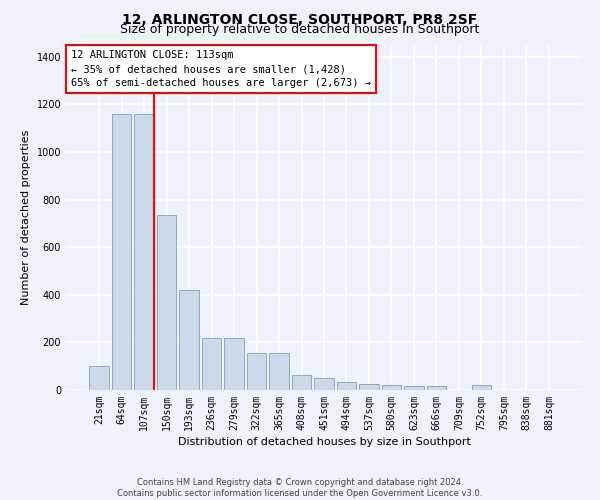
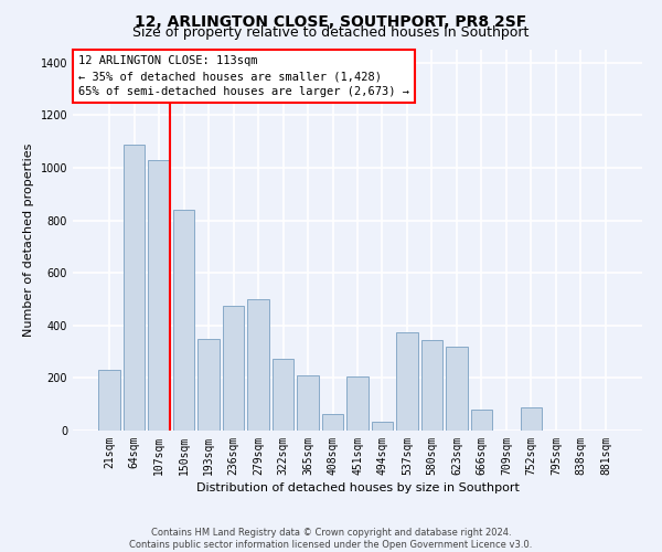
21sqm: 100 -> 230
64sqm: 1160 -> 1090
107sqm: 1160 -> 1030
150sqm: 735 -> 840
193sqm: 420 -> 350
236sqm: 220 -> 475
279sqm: 220 -> 500
322sqm: 155 -> 275
365sqm: 155 -> 210
451sqm: 50 -> 205
537sqm: 25 -> 375
580sqm: 20 -> 345
623sqm: 15 -> 320
666sqm: 15 -> 80
752sqm: 20 -> 90
